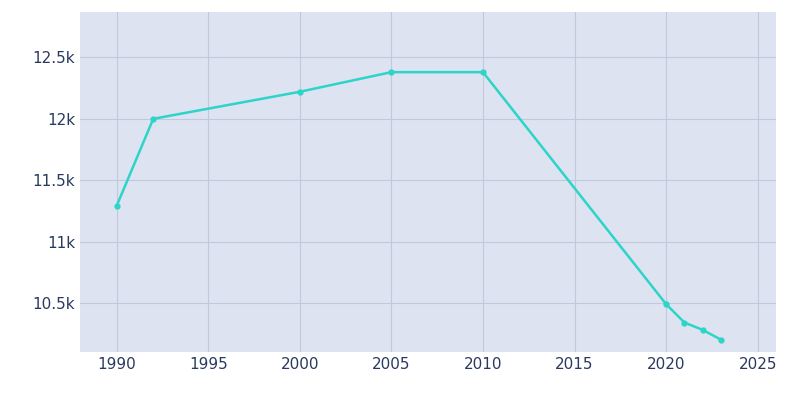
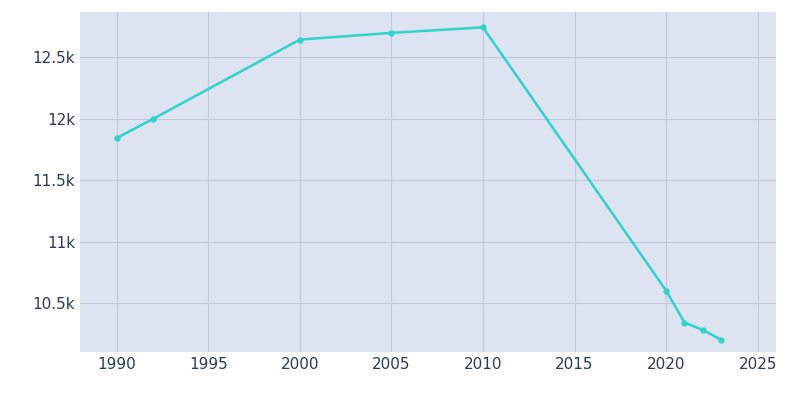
1990: 11.29k -> 11.84k
2000: 12.22k -> 12.64k
2005: 12.38k -> 12.70k
2010: 12.38k -> 12.74k
2020: 10.49k -> 10.60k
